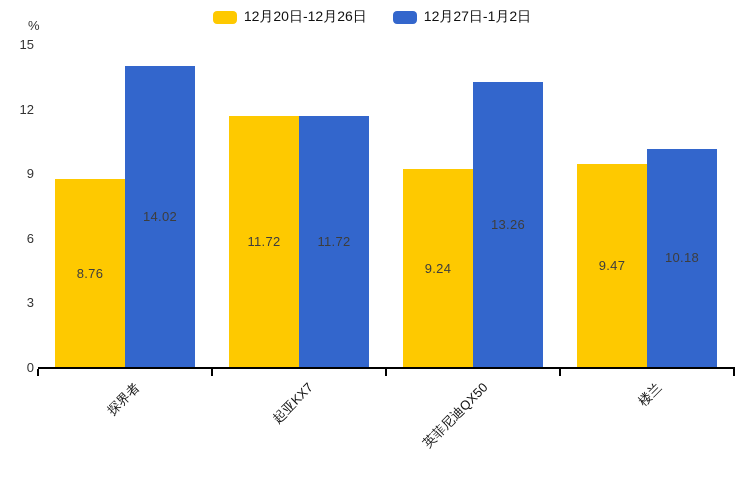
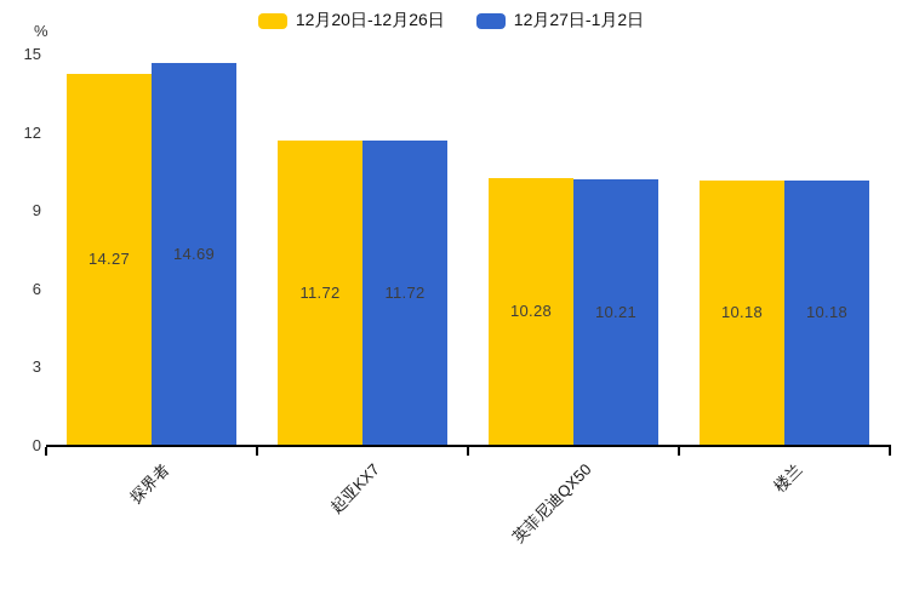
12月20日-12月26日/探界者: 8.76 -> 14.27
12月27日-1月2日/探界者: 14.02 -> 14.69
12月20日-12月26日/英菲尼迪QX50: 9.24 -> 10.28
12月27日-1月2日/英菲尼迪QX50: 13.26 -> 10.21
12月20日-12月26日/楼兰: 9.47 -> 10.18
